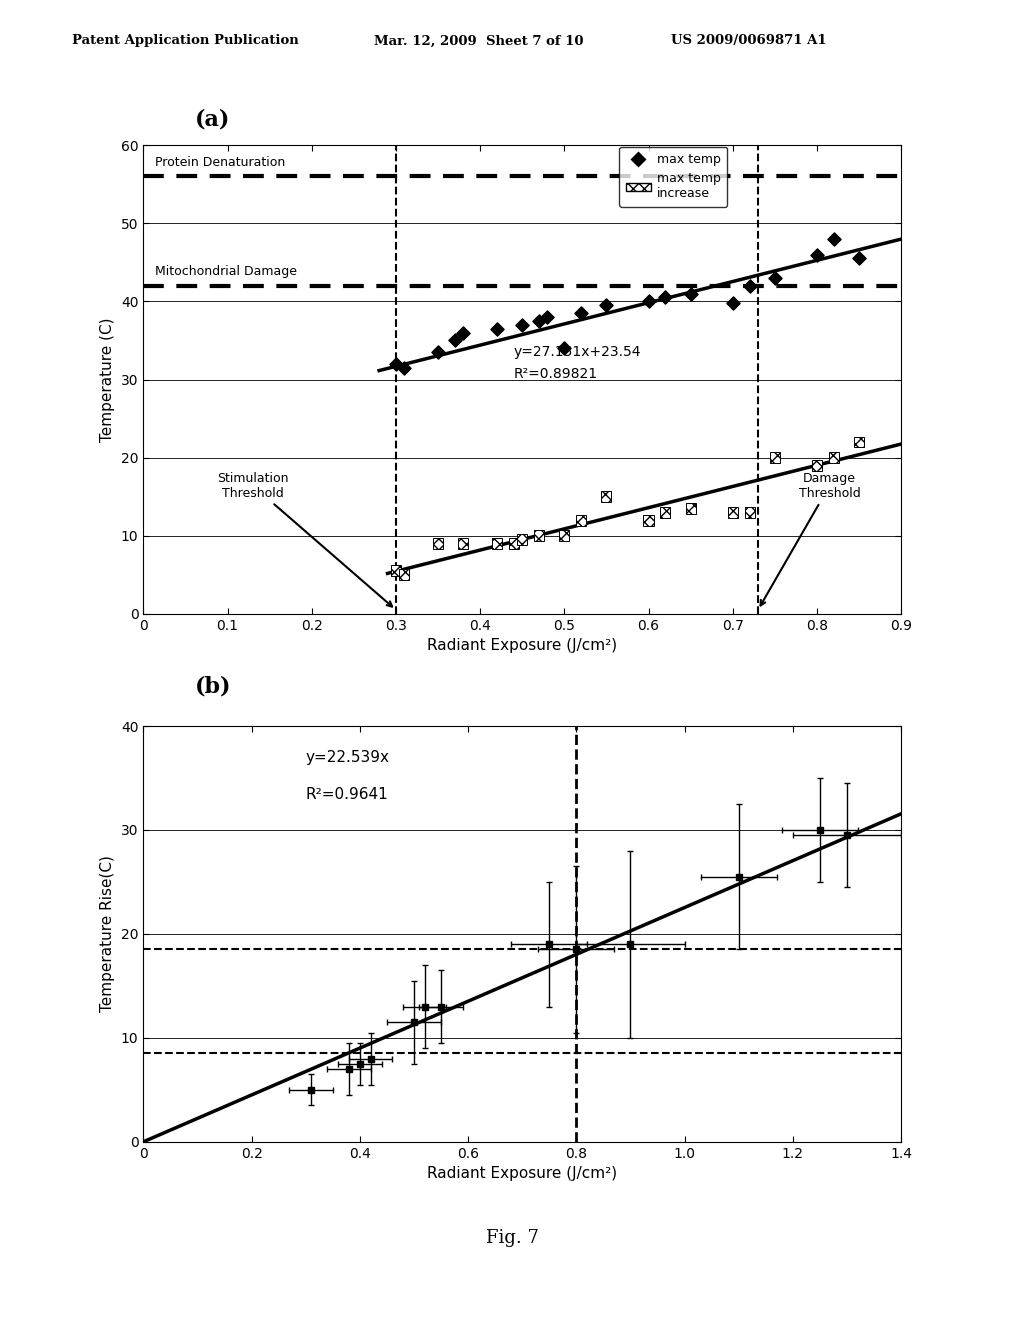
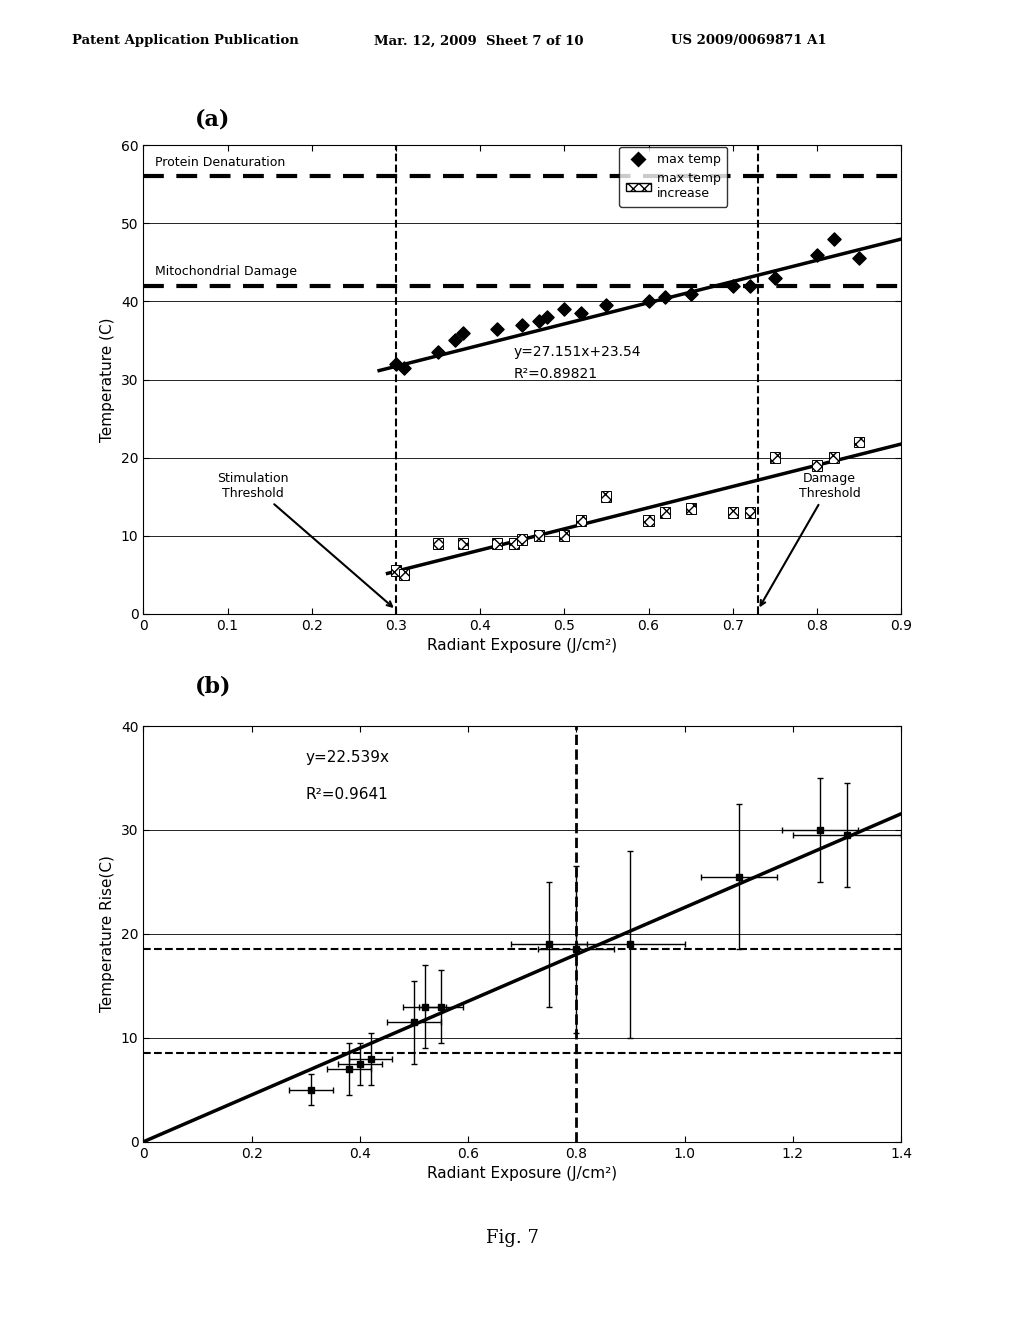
0.5: 34.0 -> 39.0
0.7: 39.8 -> 42.0
